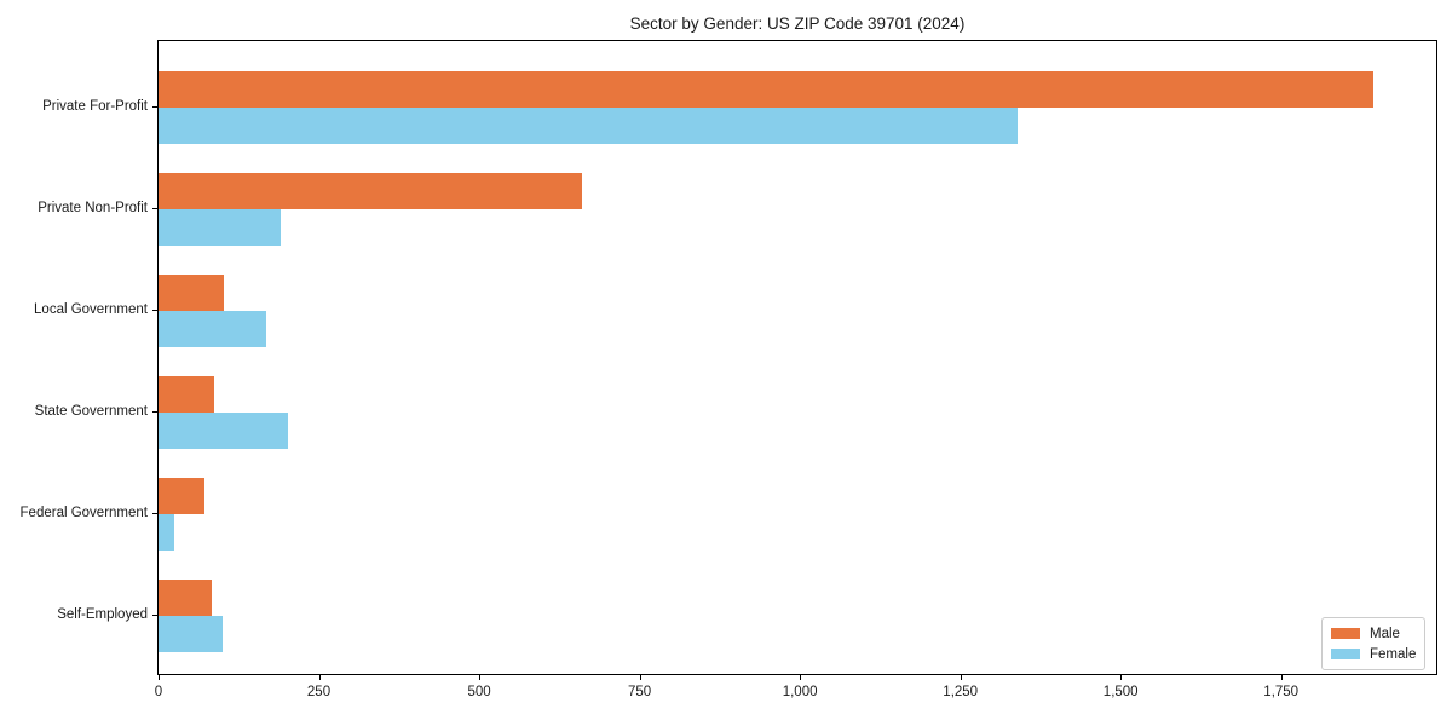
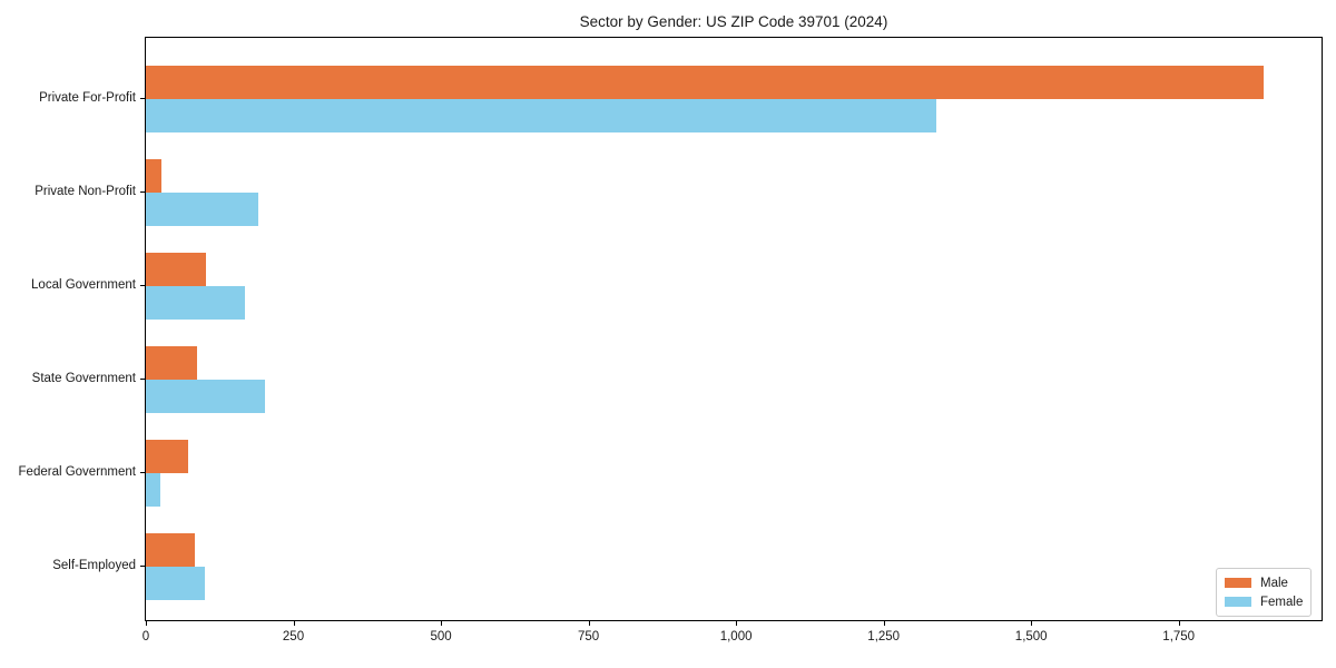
Male/Private Non-Profit: 660 -> 30
